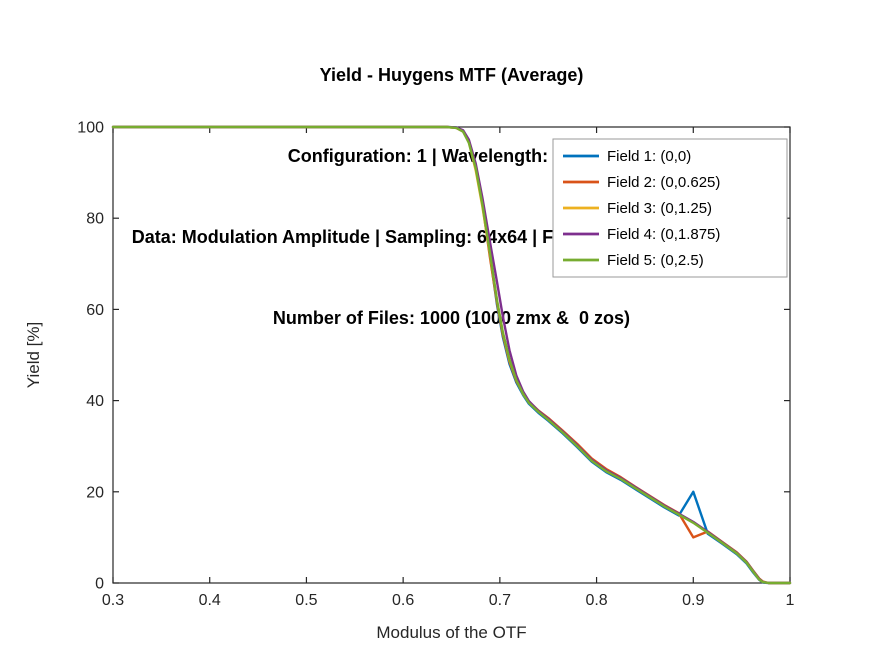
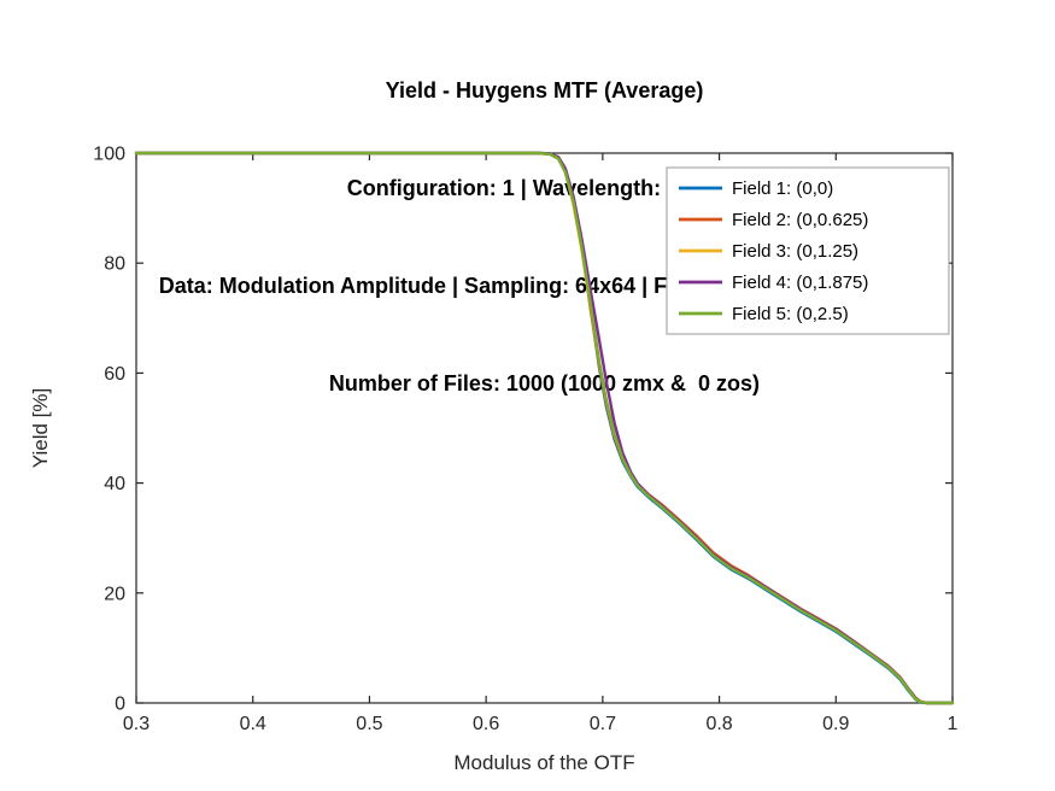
Field 1: (0,0)/0.9: 20 -> 13
Field 2: (0,0.625)/0.9: 10 -> 14
